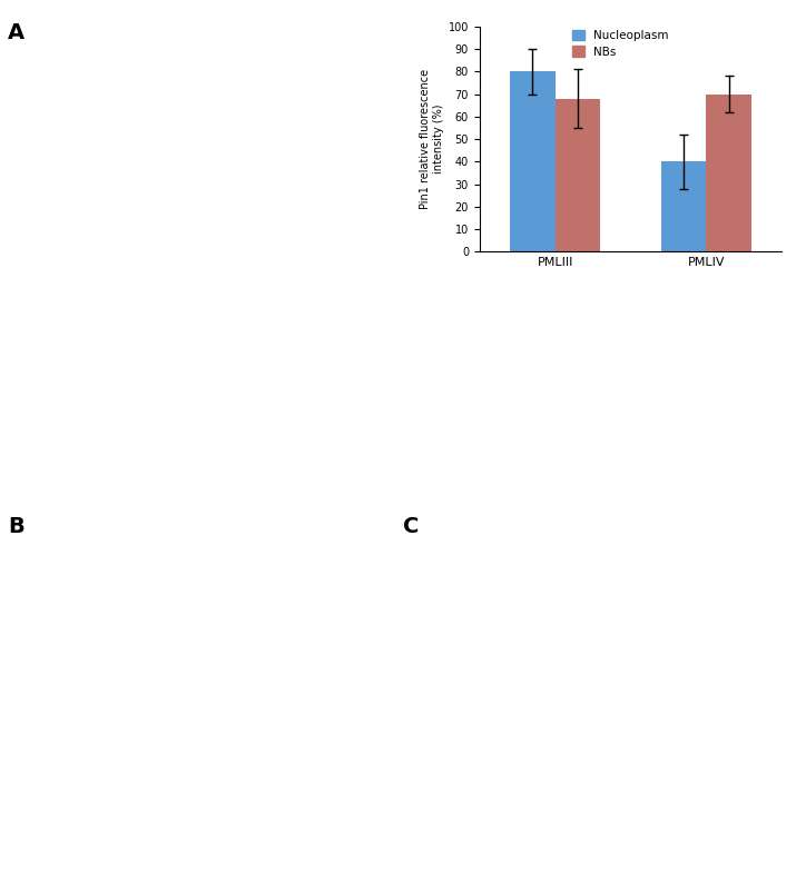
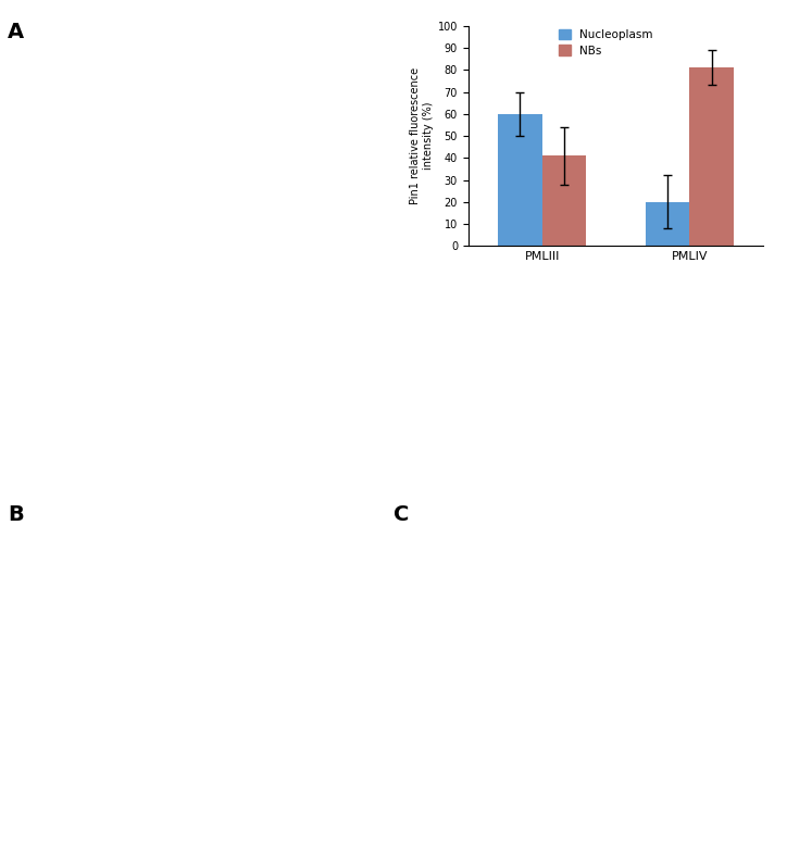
Nucleoplasm/PMLIII: 80 -> 60
NBs/PMLIII: 68 -> 41
Nucleoplasm/PMLIV: 40 -> 20
NBs/PMLIV: 70 -> 81
